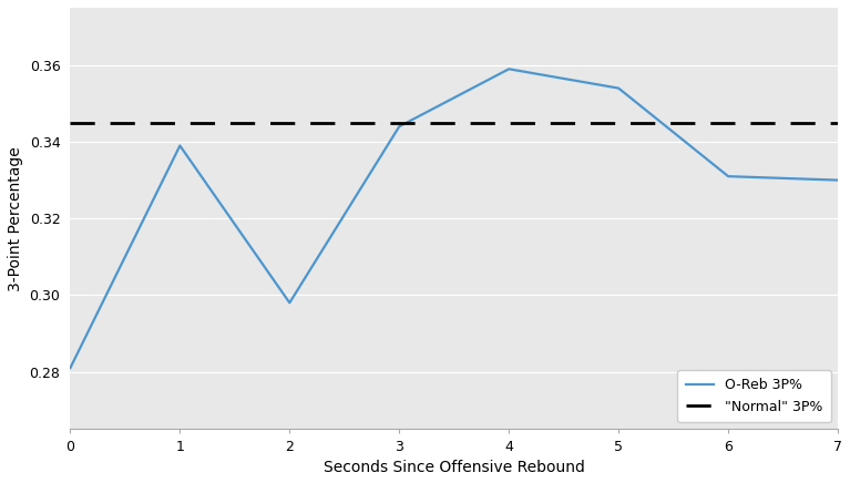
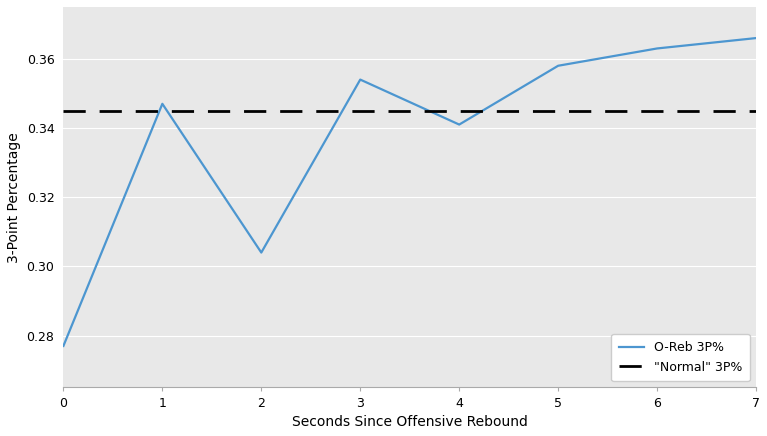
0: 0.281 -> 0.277
1: 0.339 -> 0.347
2: 0.298 -> 0.304
3: 0.344 -> 0.354
4: 0.359 -> 0.341
5: 0.354 -> 0.358
6: 0.331 -> 0.363
7: 0.330 -> 0.366
